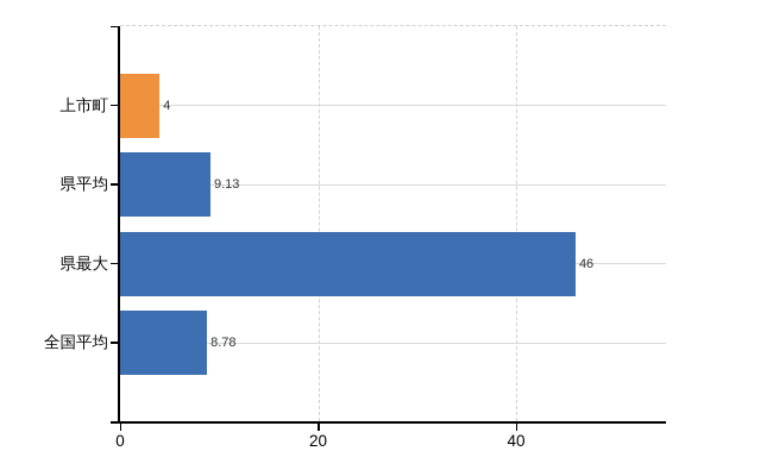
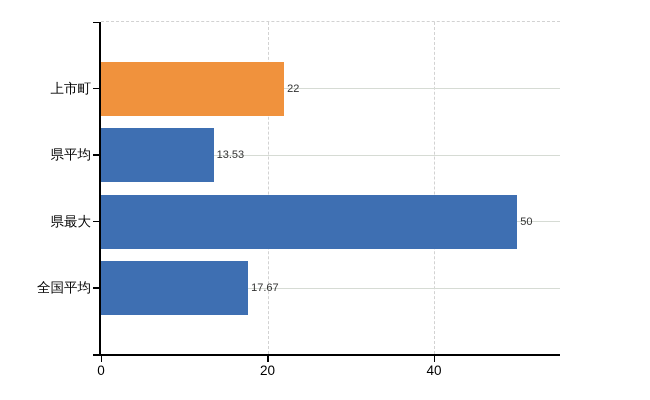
上市町: 4 -> 22
県平均: 9.13 -> 13.53
県最大: 46 -> 50
全国平均: 8.78 -> 17.67
